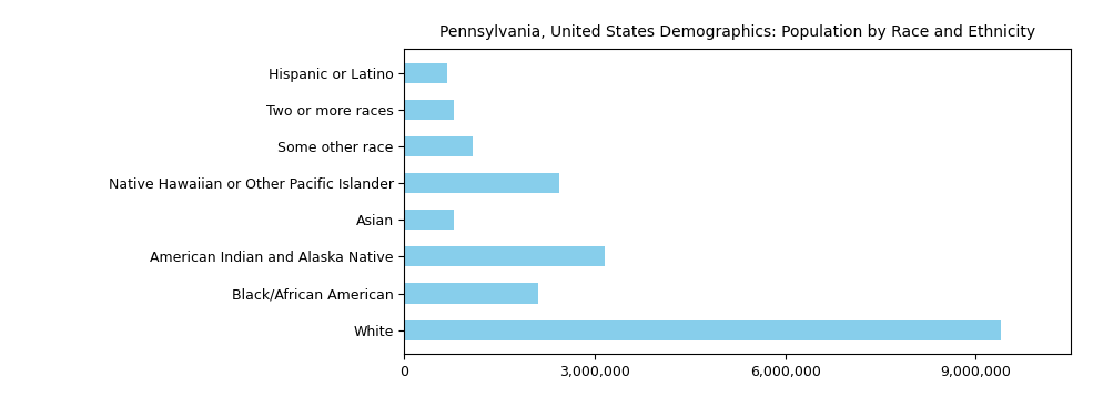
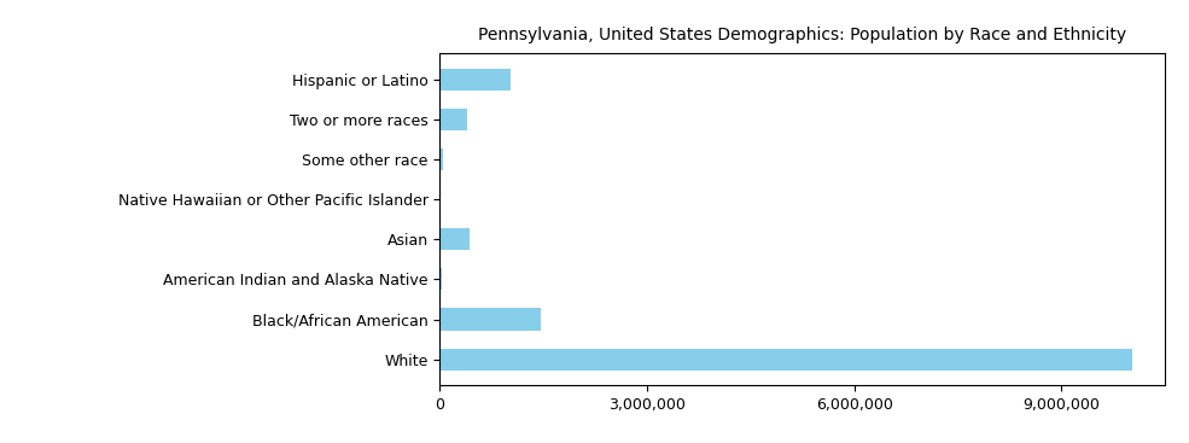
Hispanic or Latino: 680,000 -> 1,030,000
Two or more races: 780,000 -> 390,000
Some other race: 1,080,000 -> 50,000
Native Hawaiian or Other Pacific Islander: 2,440,000 -> 10,000
Asian: 780,000 -> 420,000
American Indian and Alaska Native: 3,160,000 -> 30,000
Black/African American: 2,100,000 -> 1,460,000
White: 9,400,000 -> 10,020,000
